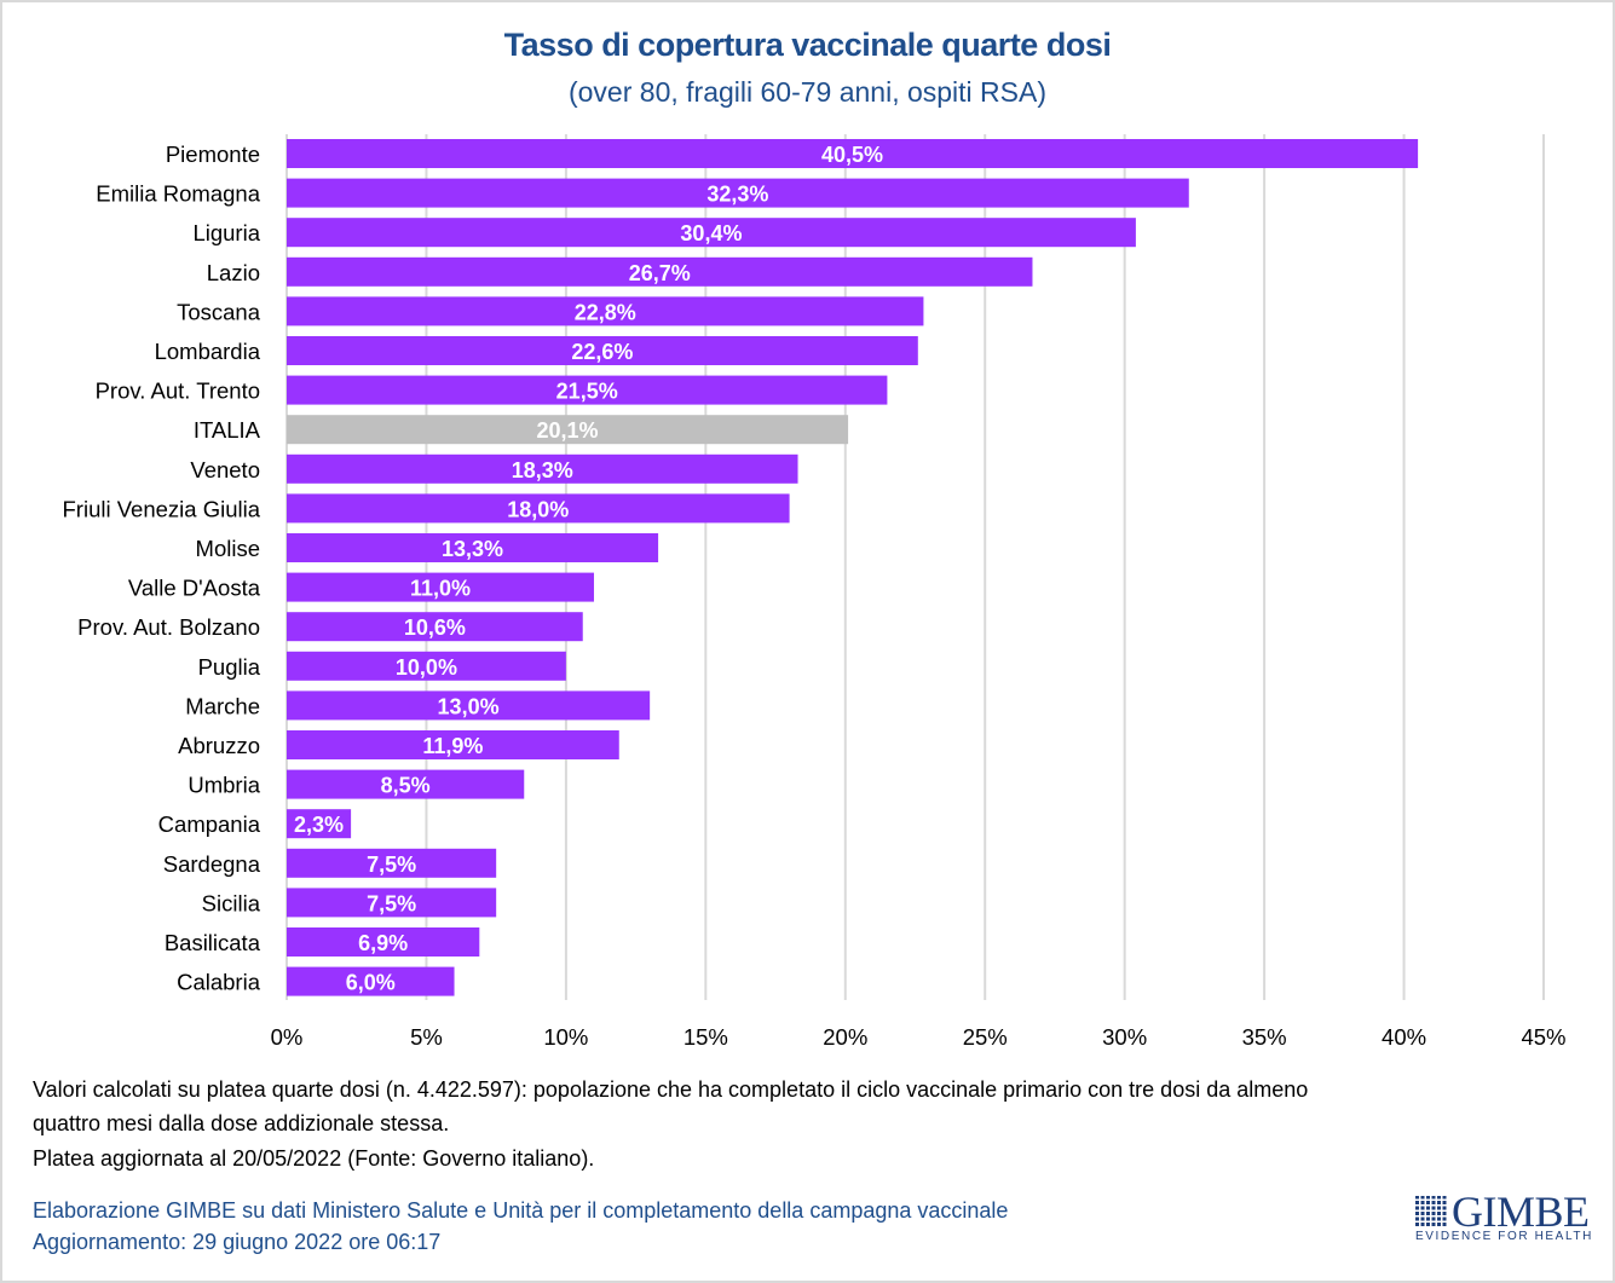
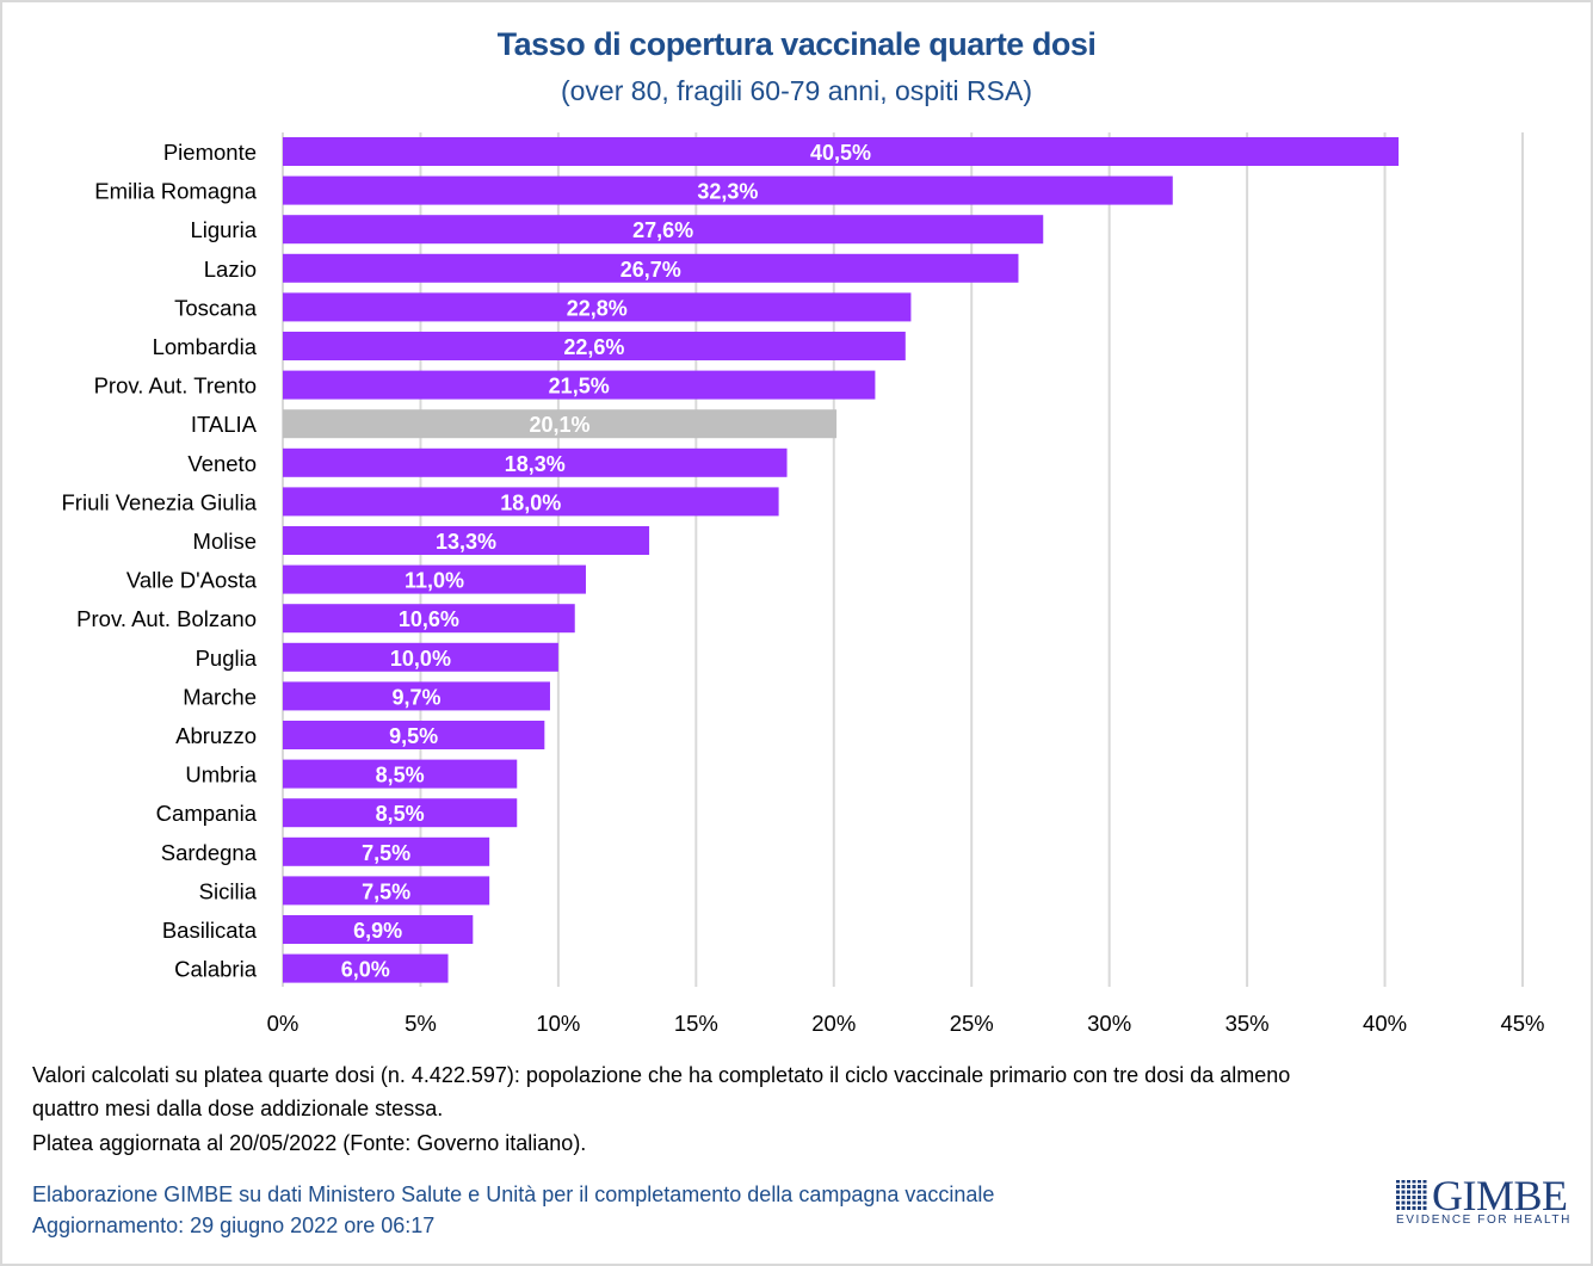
Liguria: 30,4% -> 27,6%
Marche: 13,0% -> 9,7%
Abruzzo: 11,9% -> 9,5%
Campania: 2,3% -> 8,5%
